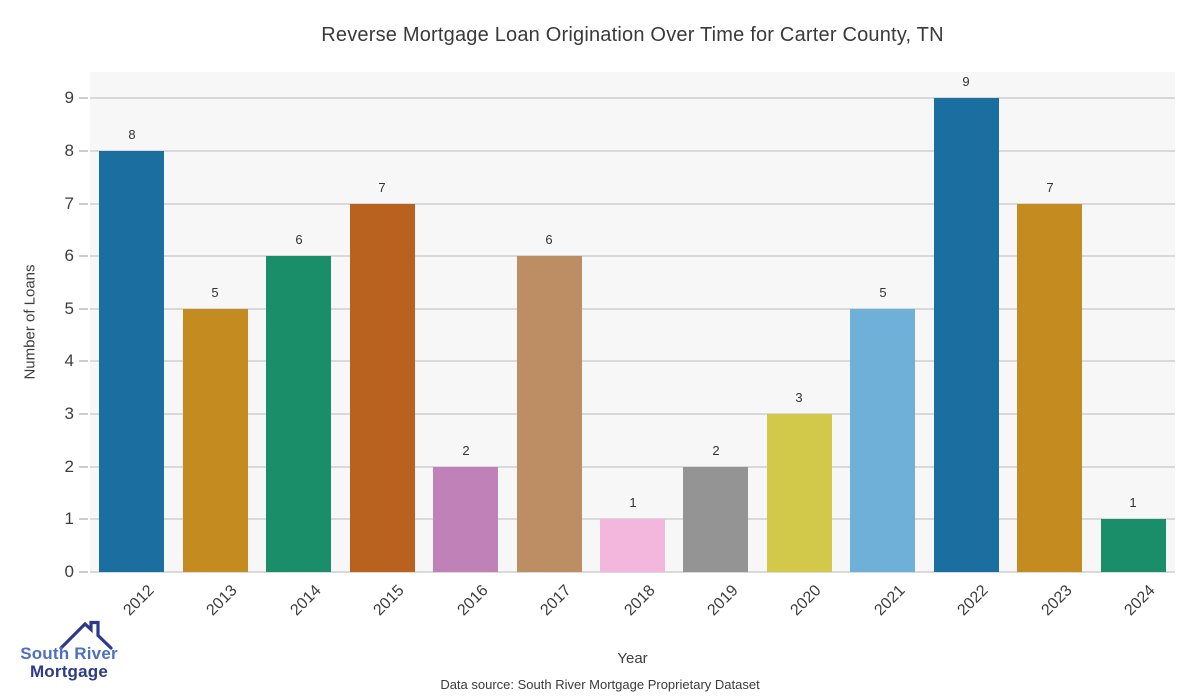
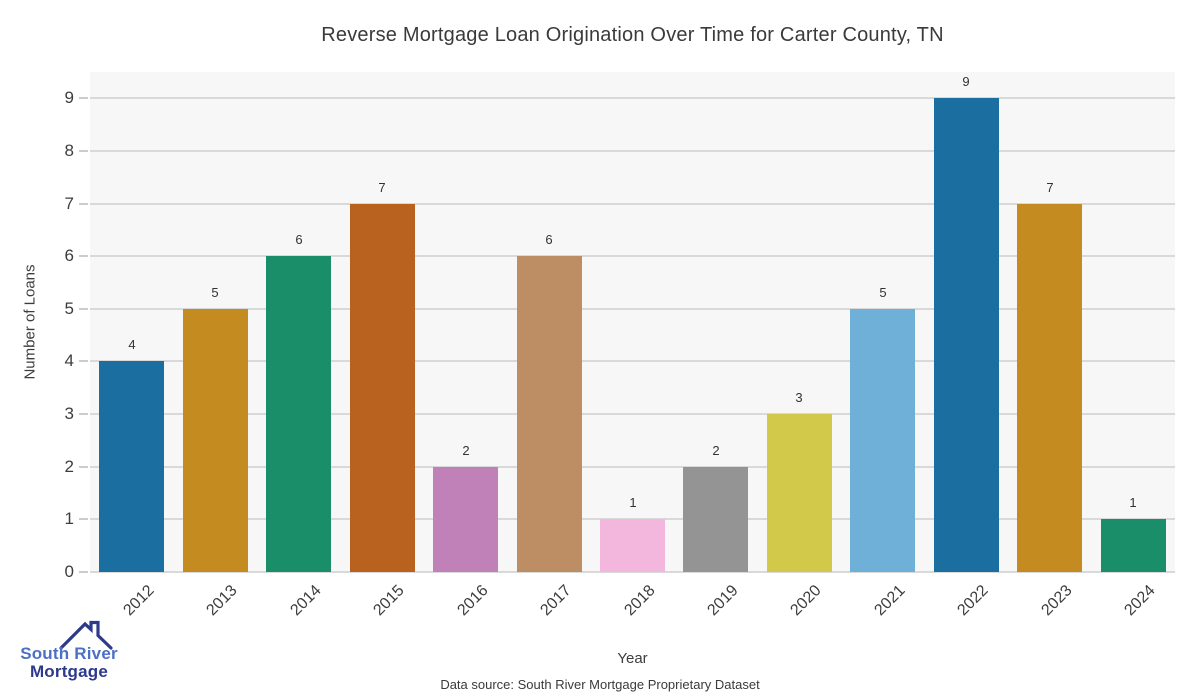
2012: 8 -> 4
